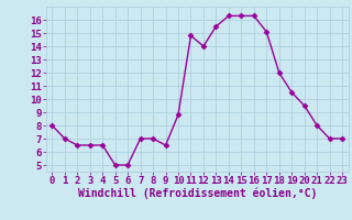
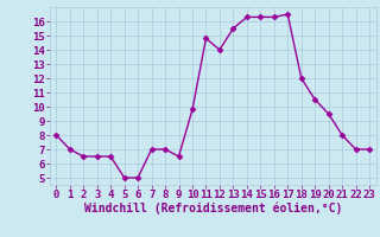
10: 8.8 -> 9.8
17: 15.1 -> 16.5
